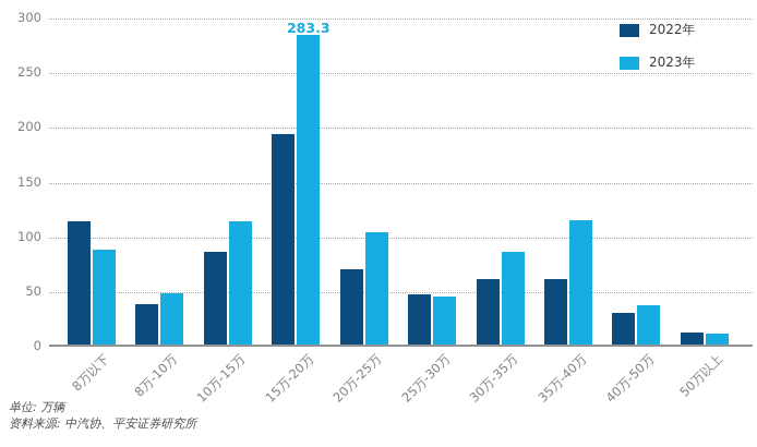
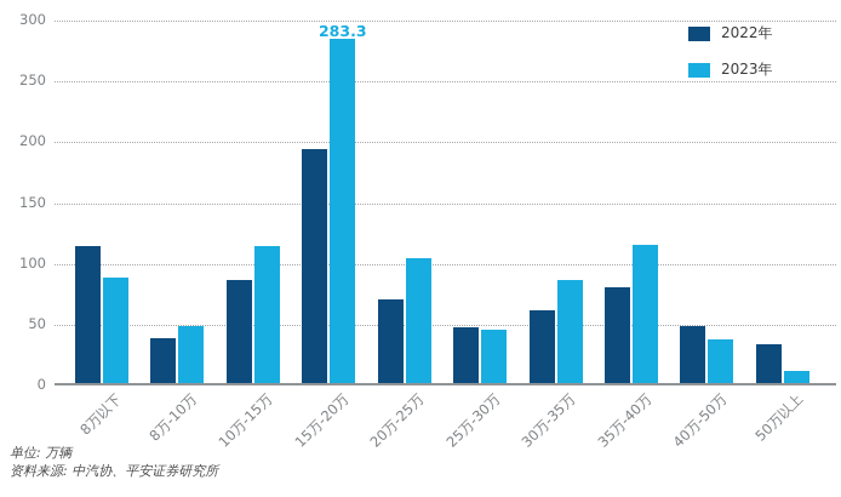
2022年/35万-40万: 60 -> 79
2022年/40万-50万: 29 -> 47
2022年/50万以上: 11 -> 32
